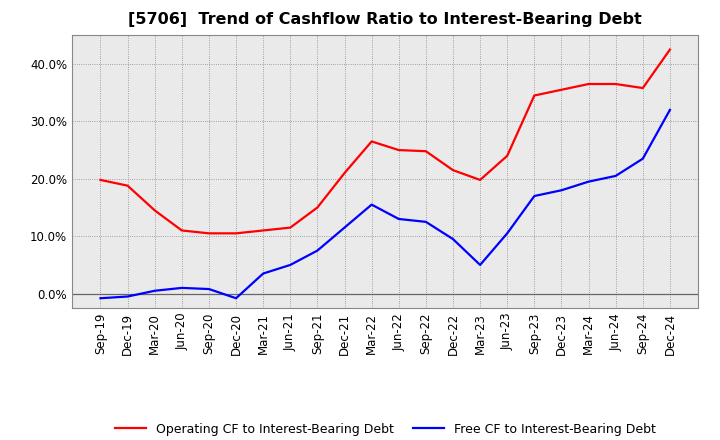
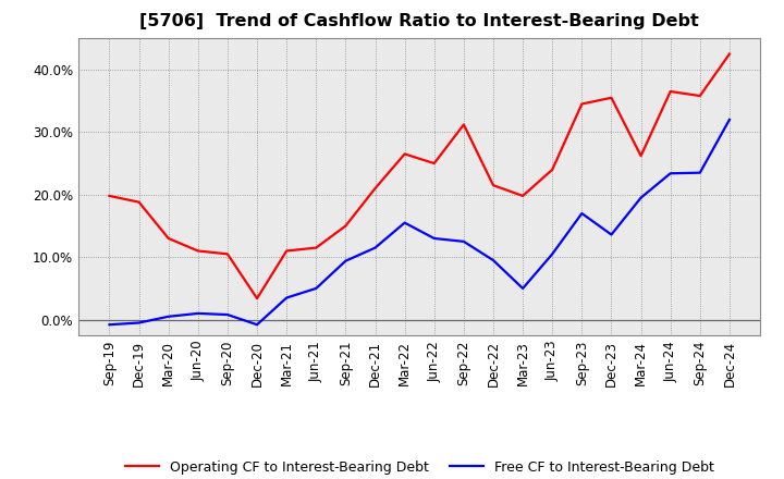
Operating CF to Interest-Bearing Debt/Mar-20: 14.5% -> 13.0%
Operating CF to Interest-Bearing Debt/Dec-20: 10.5% -> 3.4%
Free CF to Interest-Bearing Debt/Sep-21: 7.5% -> 9.4%
Operating CF to Interest-Bearing Debt/Sep-22: 24.8% -> 31.2%
Free CF to Interest-Bearing Debt/Dec-23: 18.0% -> 13.6%
Operating CF to Interest-Bearing Debt/Mar-24: 36.5% -> 26.2%
Free CF to Interest-Bearing Debt/Jun-24: 20.5% -> 23.4%
